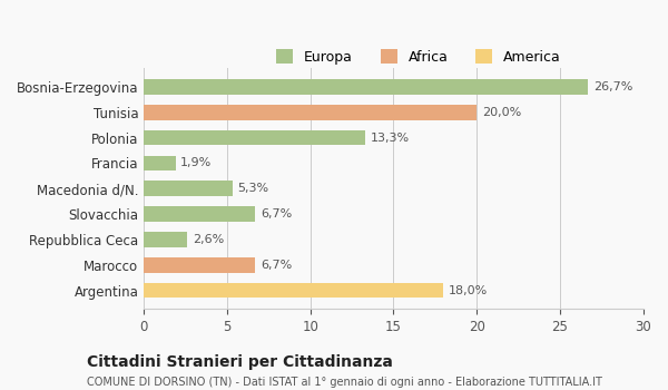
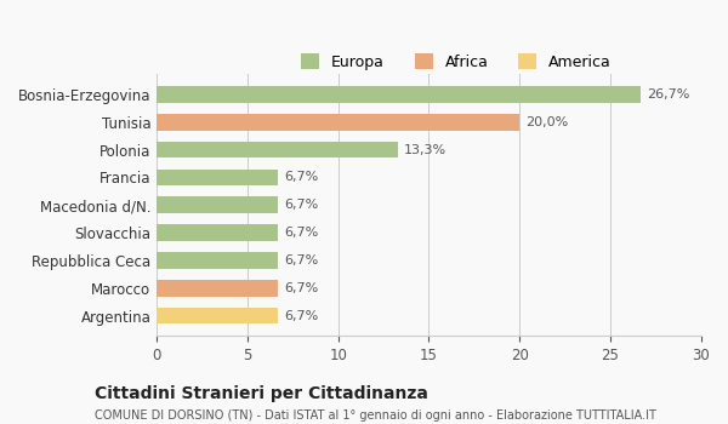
Francia: 1,9% -> 6,7%
Macedonia d/N.: 5,3% -> 6,7%
Repubblica Ceca: 2,6% -> 6,7%
Argentina: 18,0% -> 6,7%
